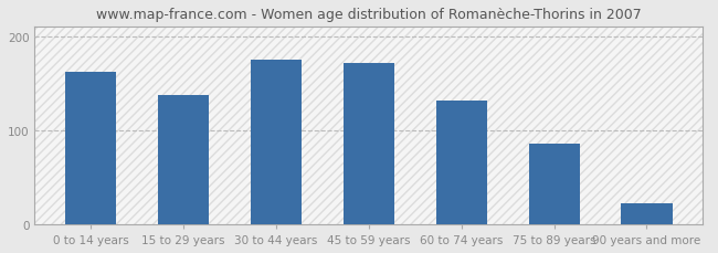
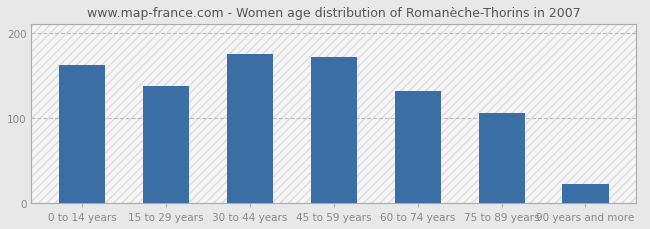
75 to 89 years: 86 -> 106
